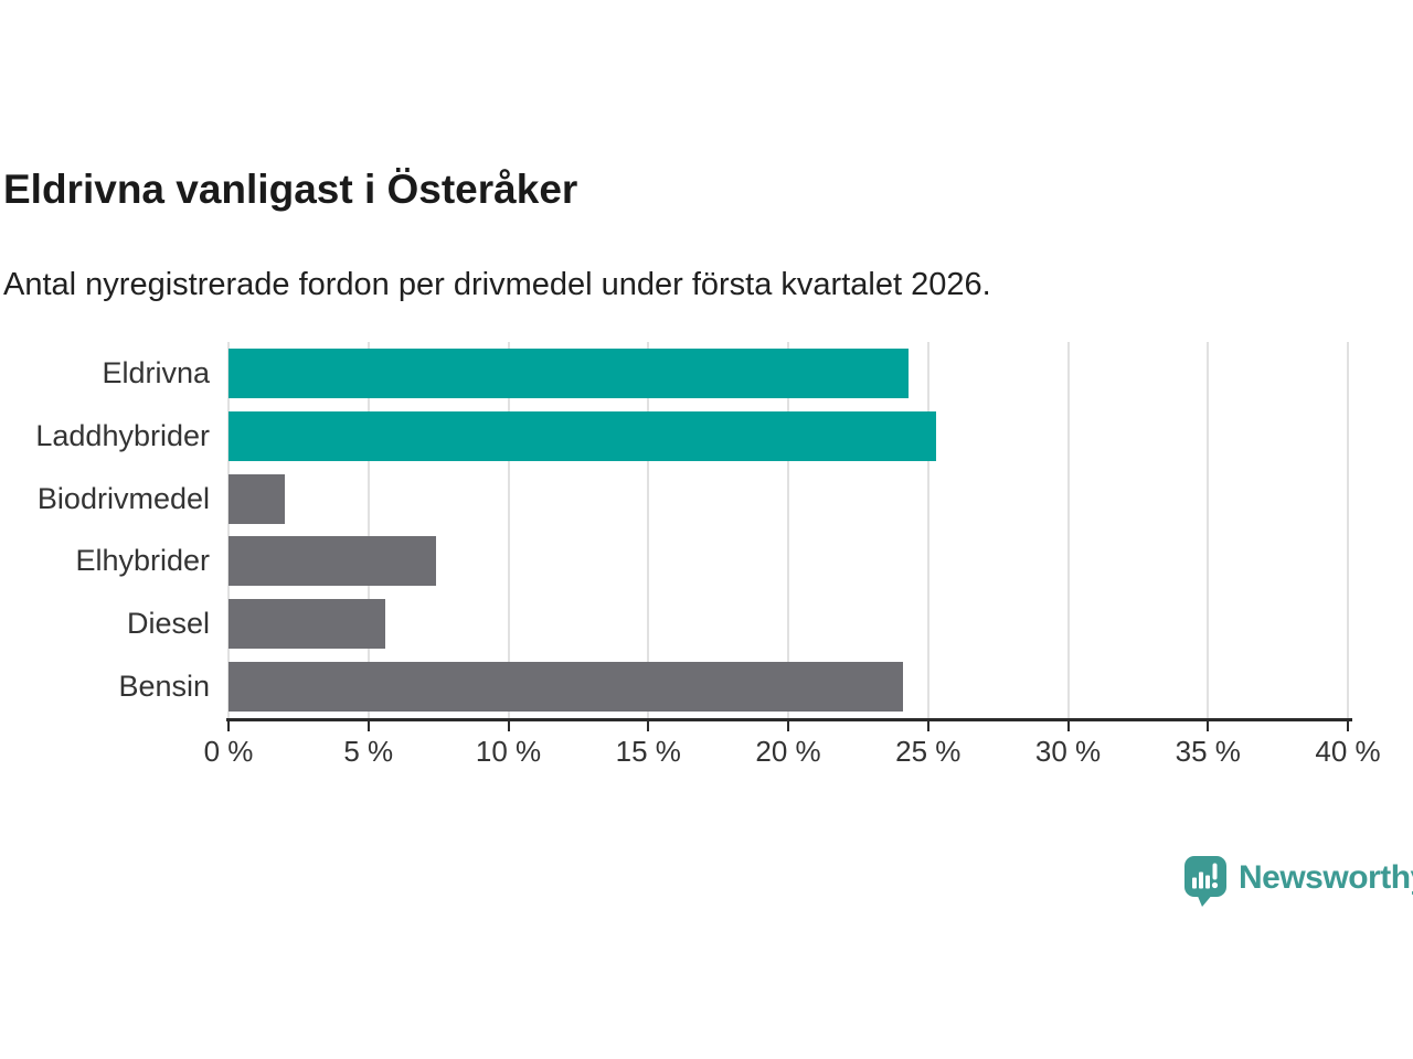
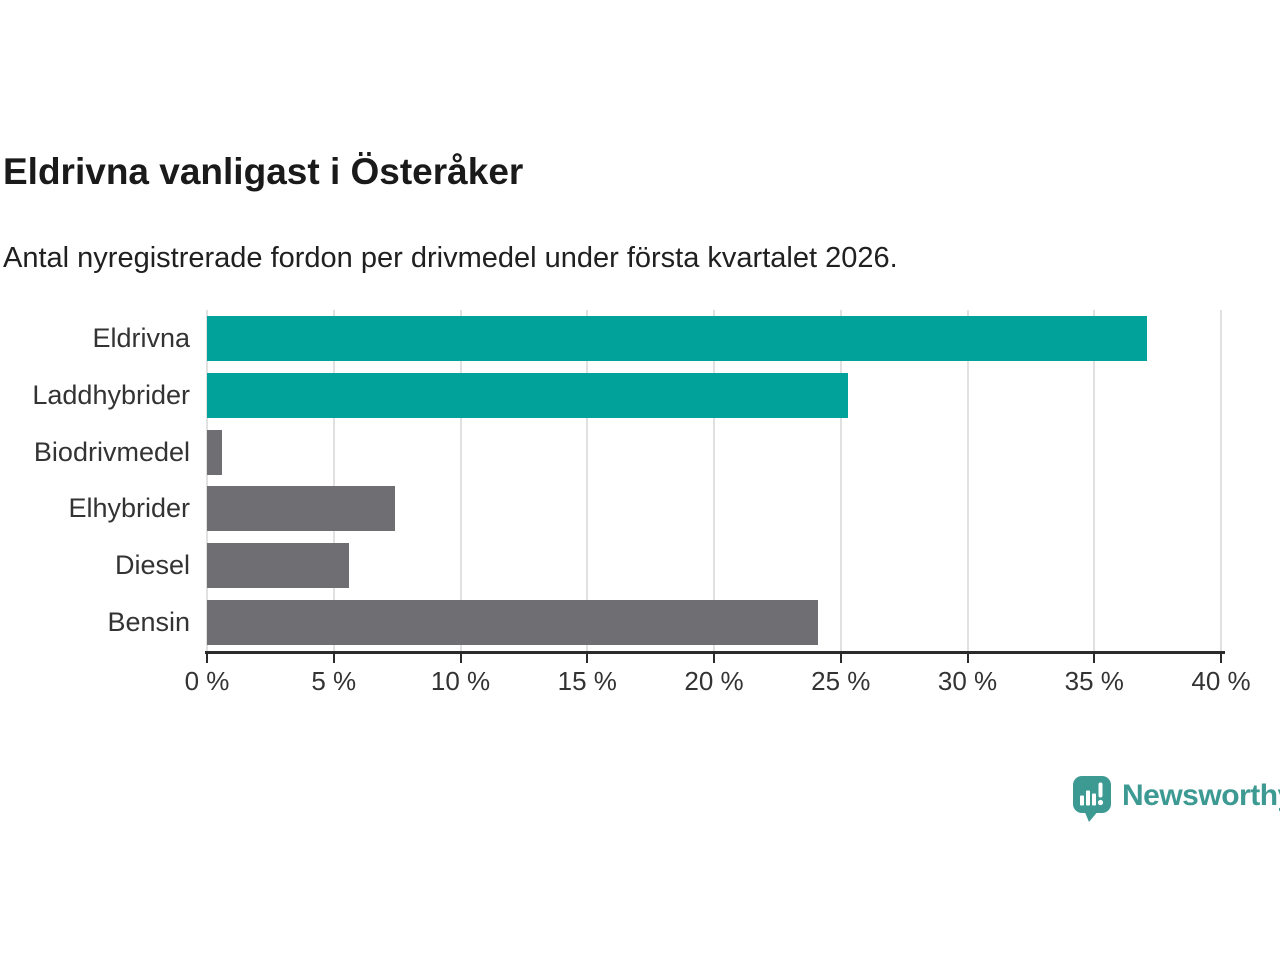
Eldrivna: 24.3% -> 37.1%
Biodrivmedel: 2.0% -> 0.6%
